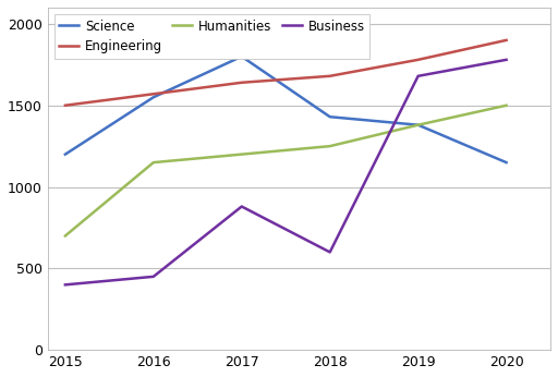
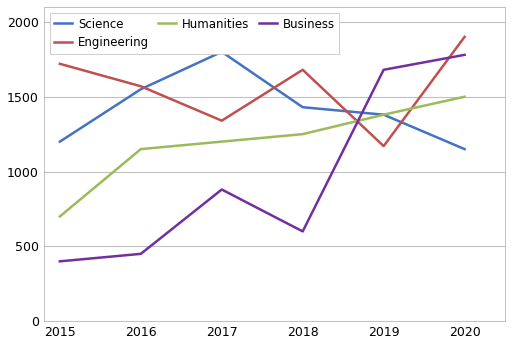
Engineering/2015: 1500 -> 1720
Engineering/2017: 1640 -> 1340
Engineering/2019: 1780 -> 1170
